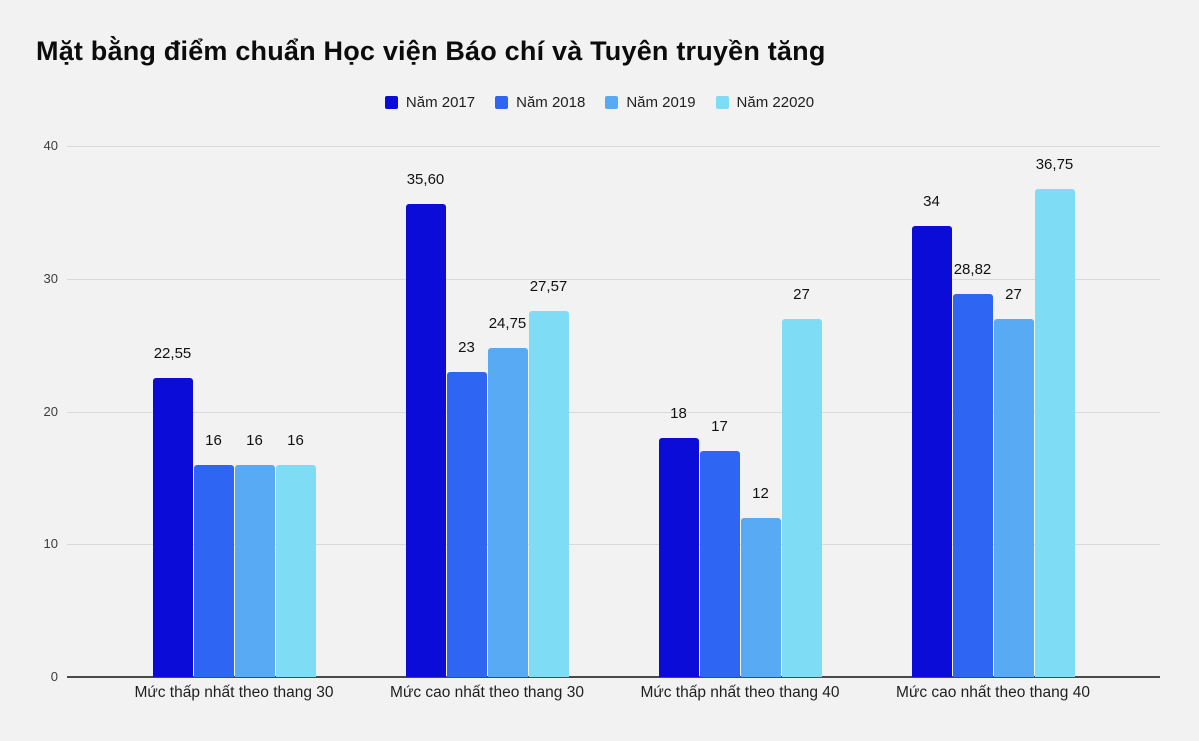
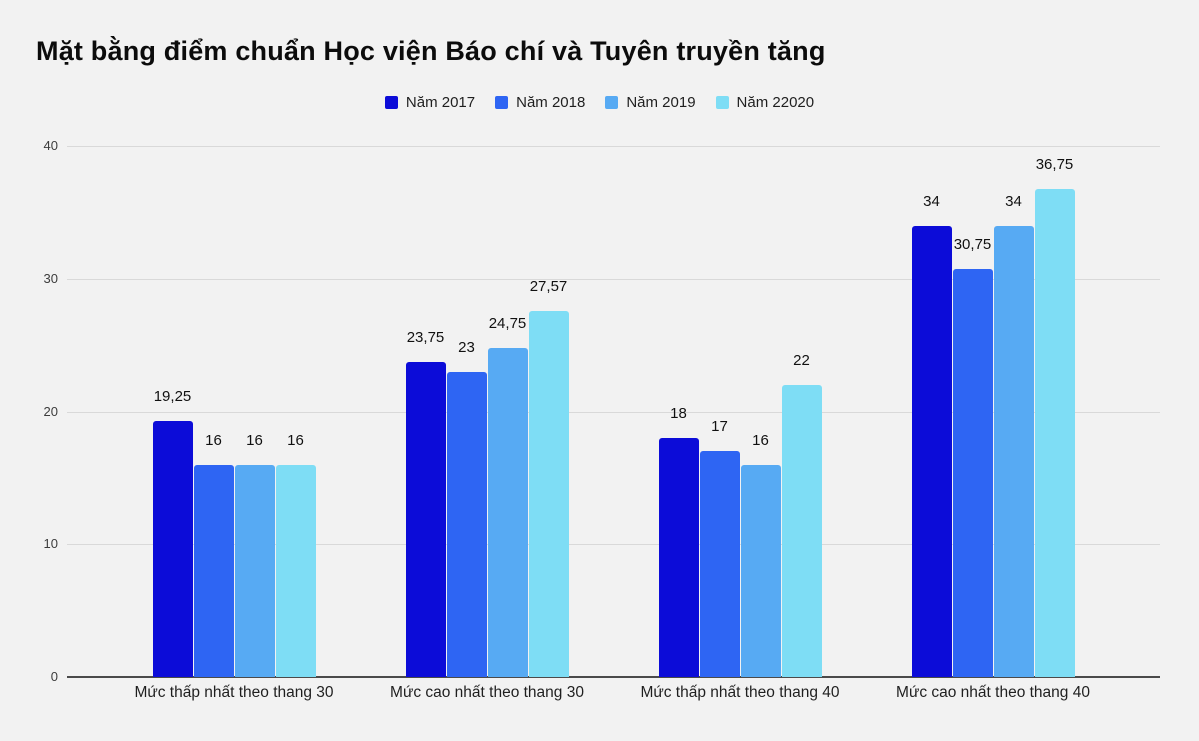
Năm 2017/Mức thấp nhất theo thang 30: 22,55 -> 19,25
Năm 2017/Mức cao nhất theo thang 30: 35,60 -> 23,75
Năm 2019/Mức thấp nhất theo thang 40: 12 -> 16
Năm 22020/Mức thấp nhất theo thang 40: 27 -> 22
Năm 2018/Mức cao nhất theo thang 40: 28,82 -> 30,75
Năm 2019/Mức cao nhất theo thang 40: 27 -> 34
